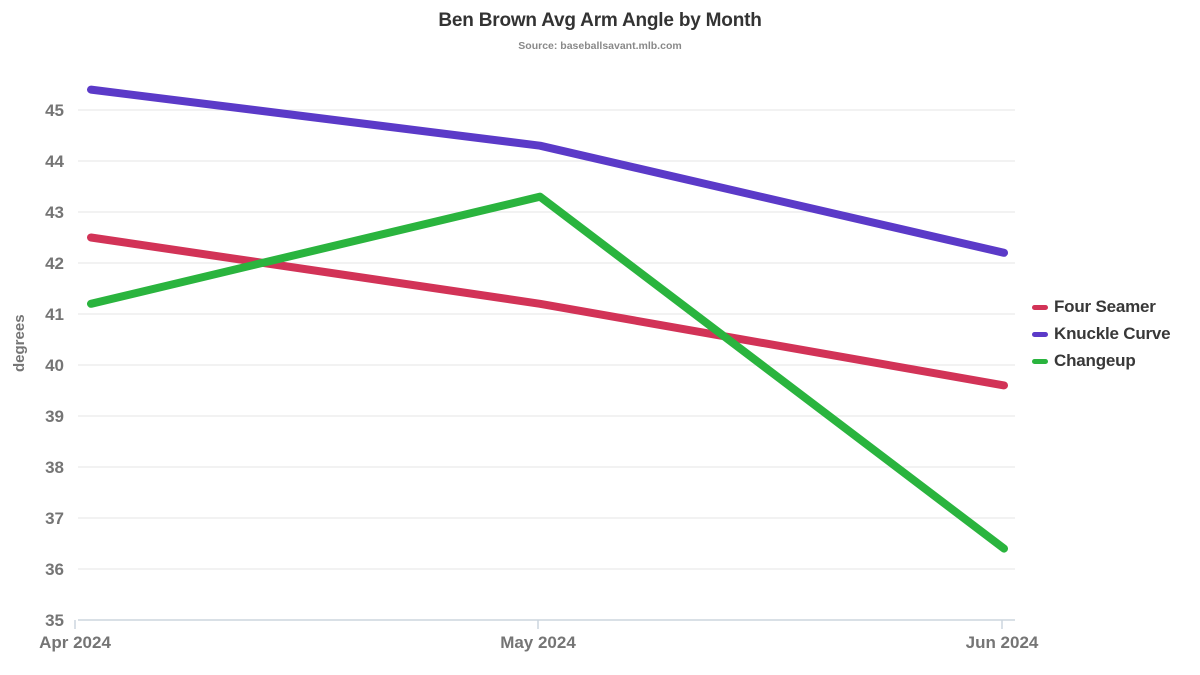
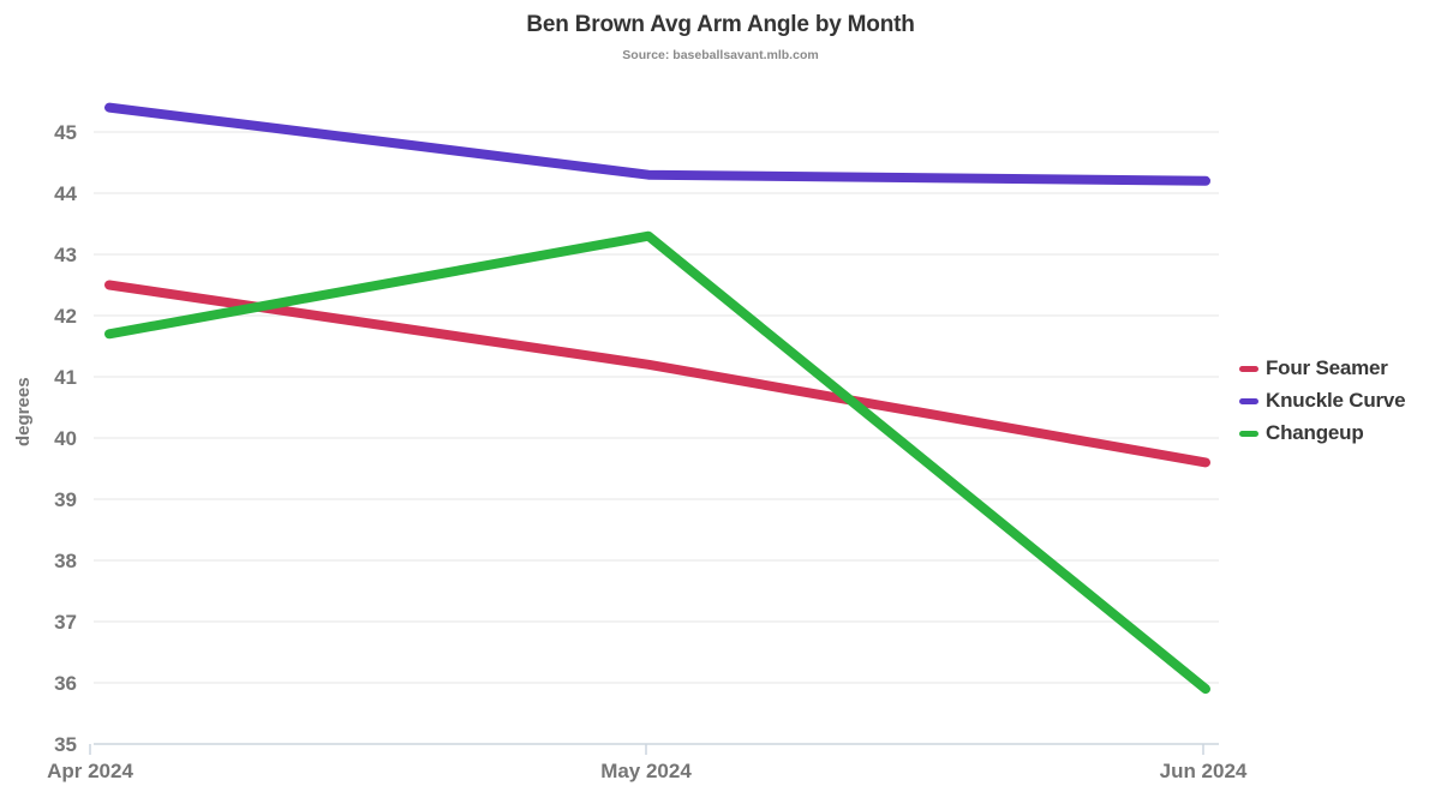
Changeup/Apr 2024: 41.2 -> 41.7
Knuckle Curve/Jun 2024: 42.2 -> 44.2
Changeup/Jun 2024: 36.4 -> 35.9
